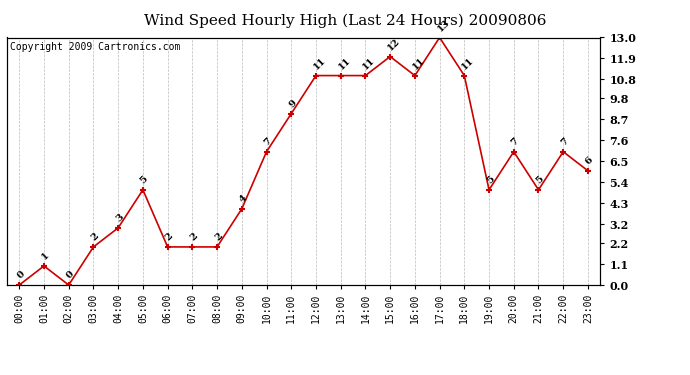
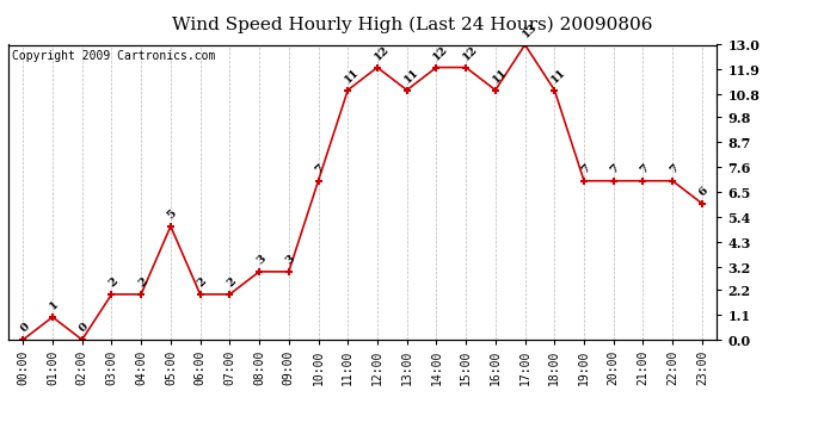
04:00: 3 -> 2
08:00: 2 -> 3
09:00: 4 -> 3
11:00: 9 -> 11
12:00: 11 -> 12
14:00: 11 -> 12
19:00: 5 -> 7
21:00: 5 -> 7
